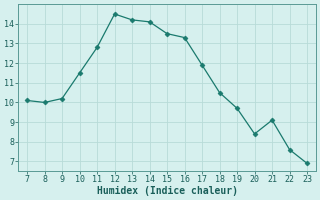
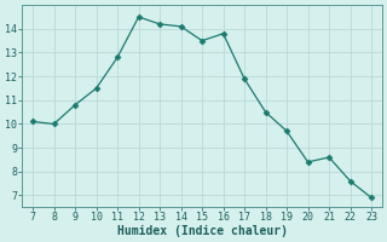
9: 10.2 -> 10.8
16: 13.3 -> 13.8
21: 9.1 -> 8.6
